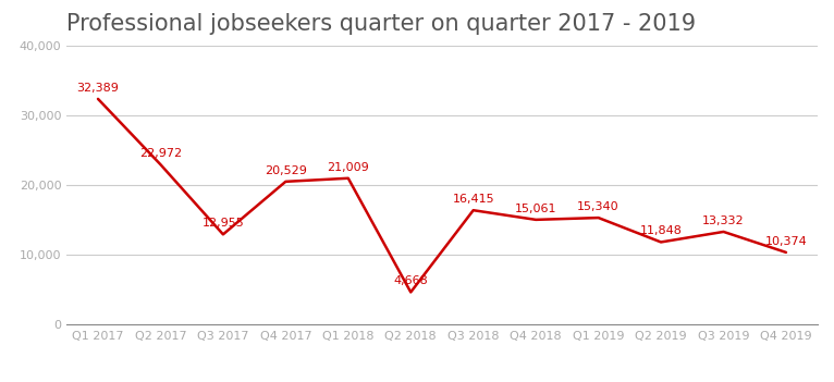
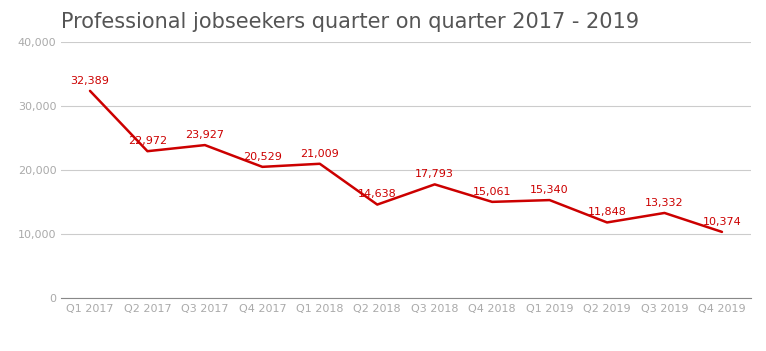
Q3 2017: 12,955 -> 23,927
Q2 2018: 4,668 -> 14,638
Q3 2018: 16,415 -> 17,793
